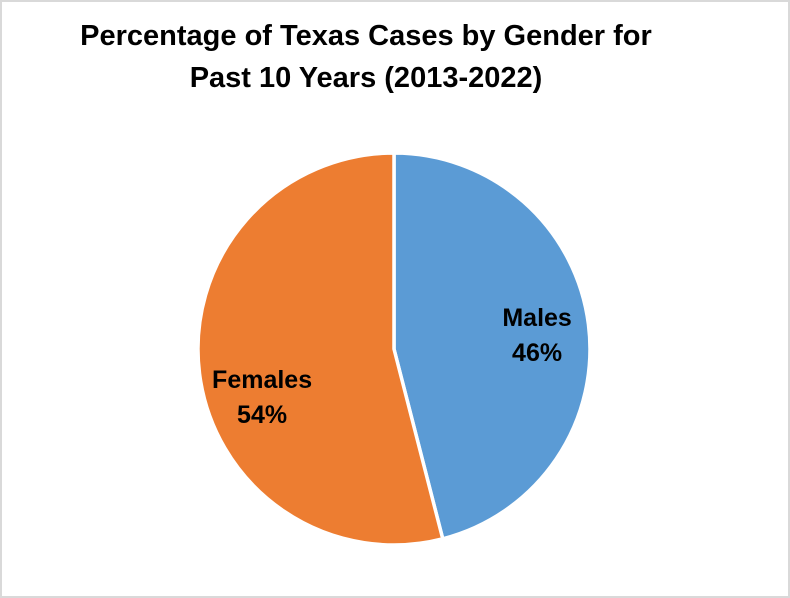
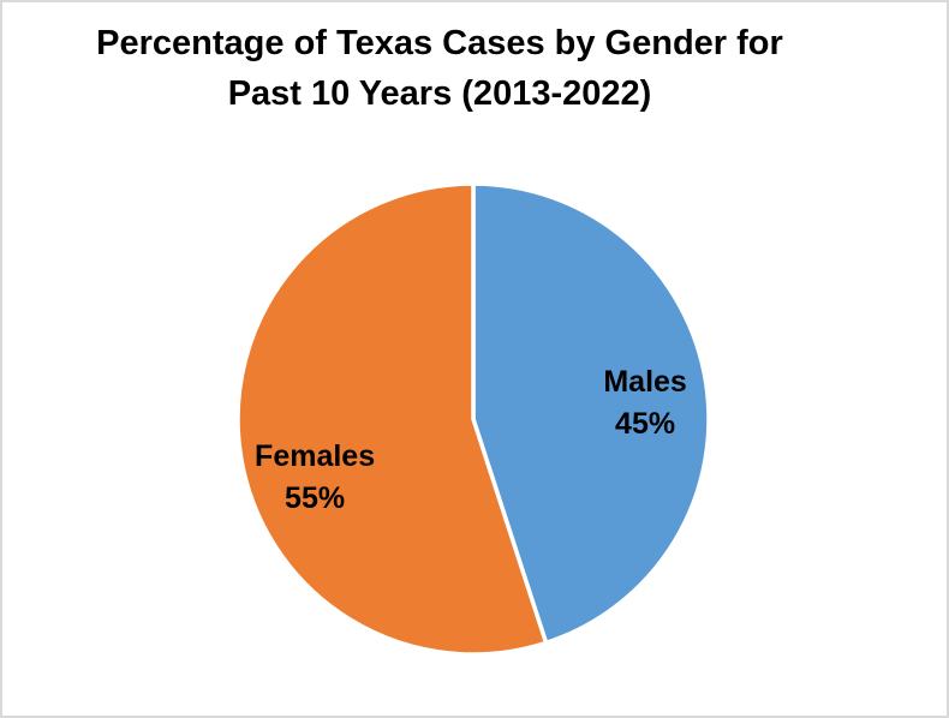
Males: 46% -> 45%
Females: 54% -> 55%
